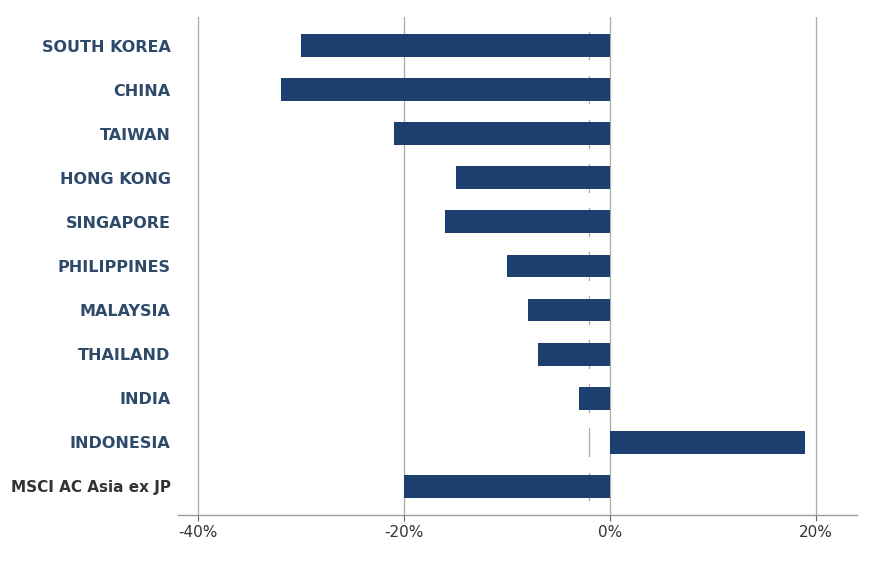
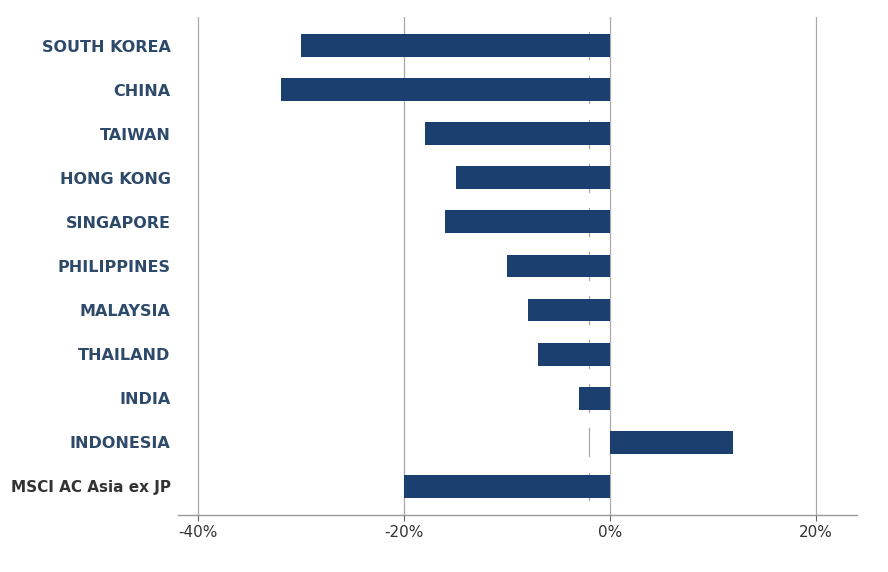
TAIWAN: -21% -> -18%
INDONESIA: 19% -> 12%
